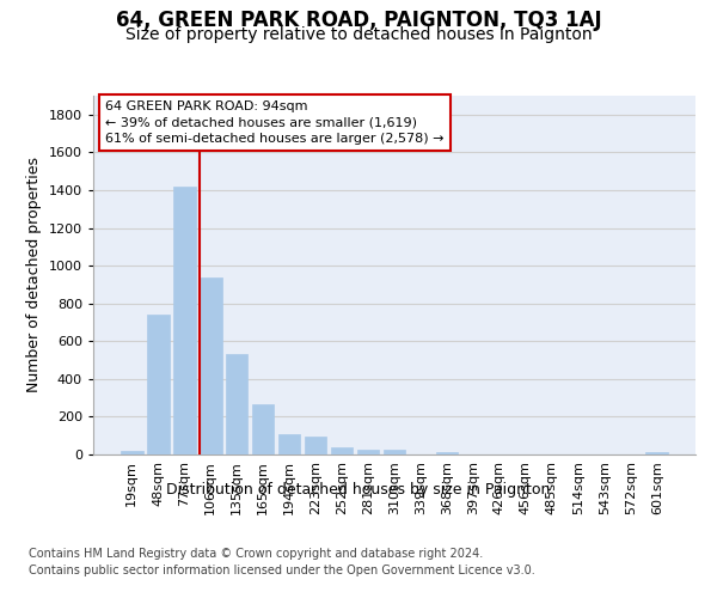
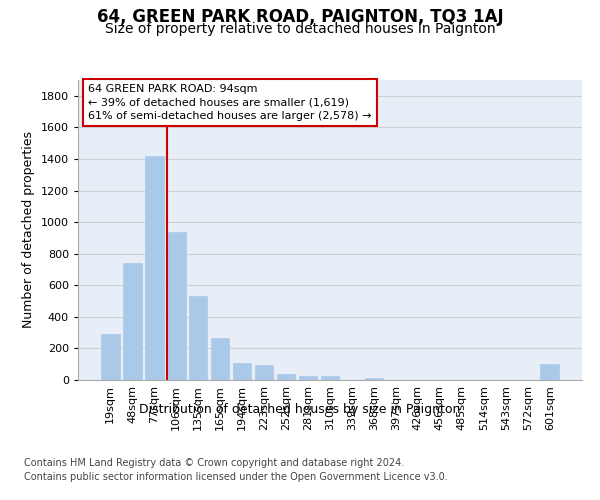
19sqm: 20 -> 290
601sqm: 20 -> 100
